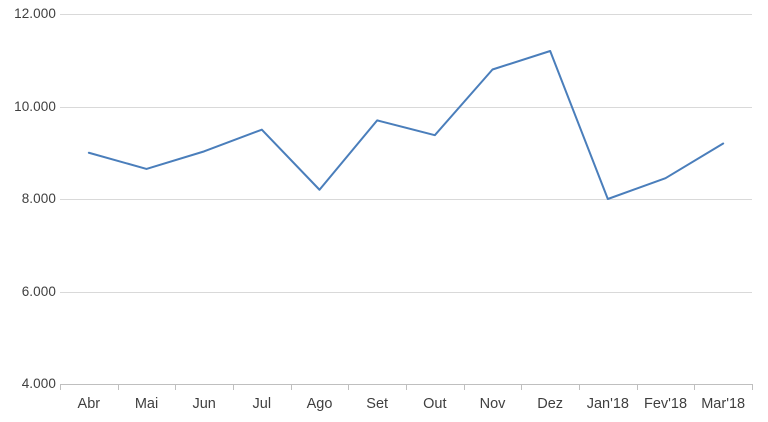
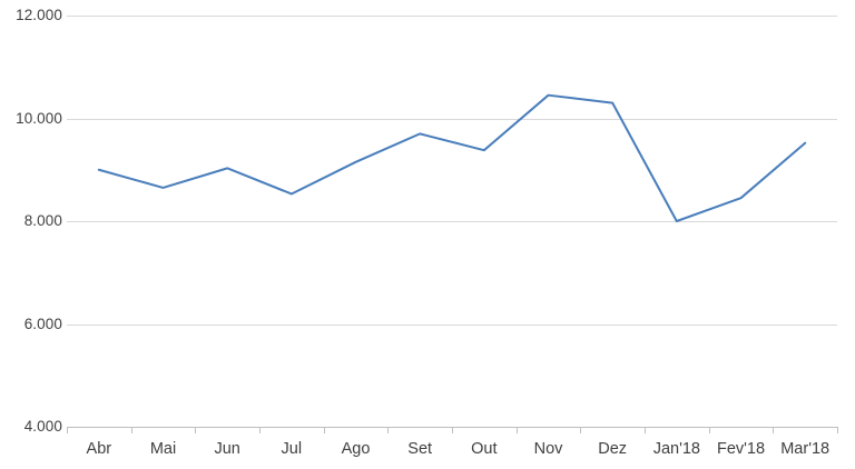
Jul: 9500 -> 8500
Ago: 8200 -> 9200
Nov: 10800 -> 10400
Dez: 11200 -> 10300
Mar'18: 9200 -> 9500
